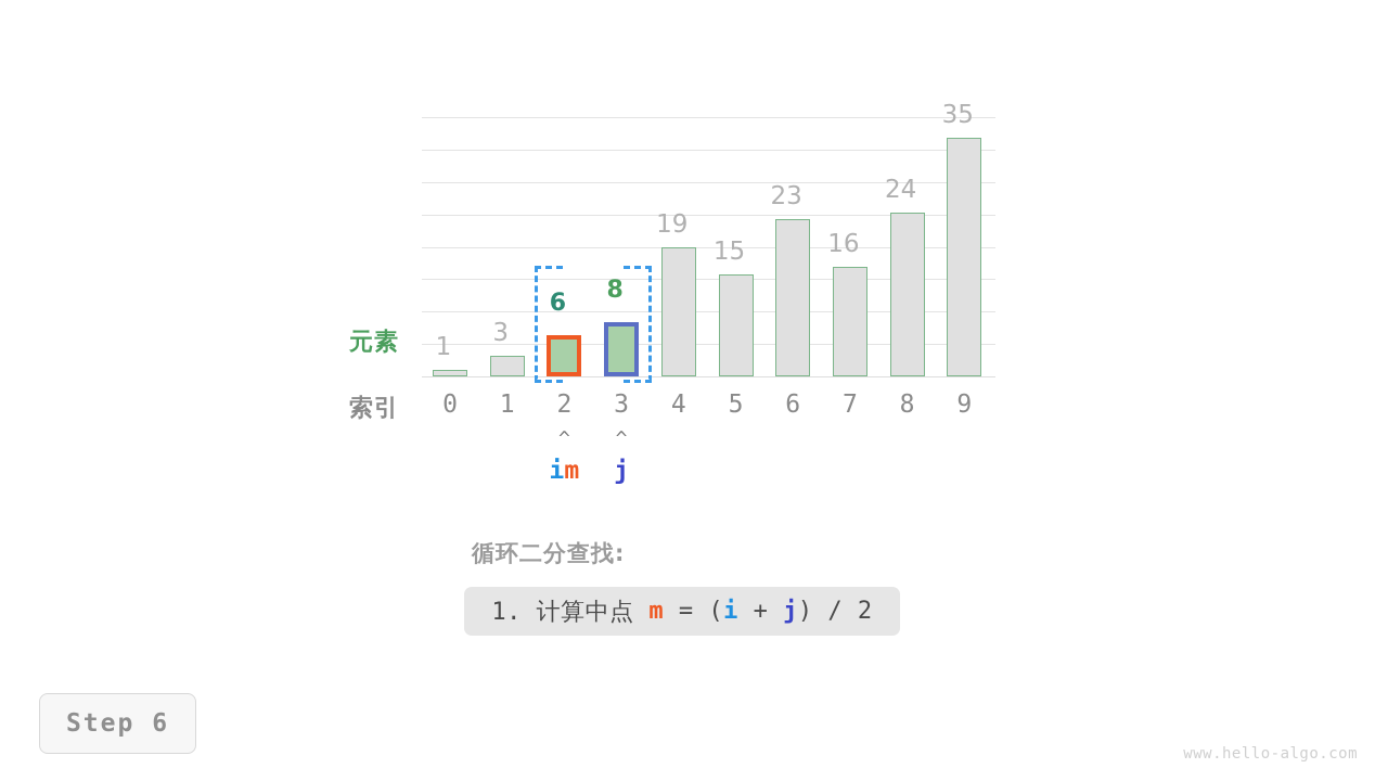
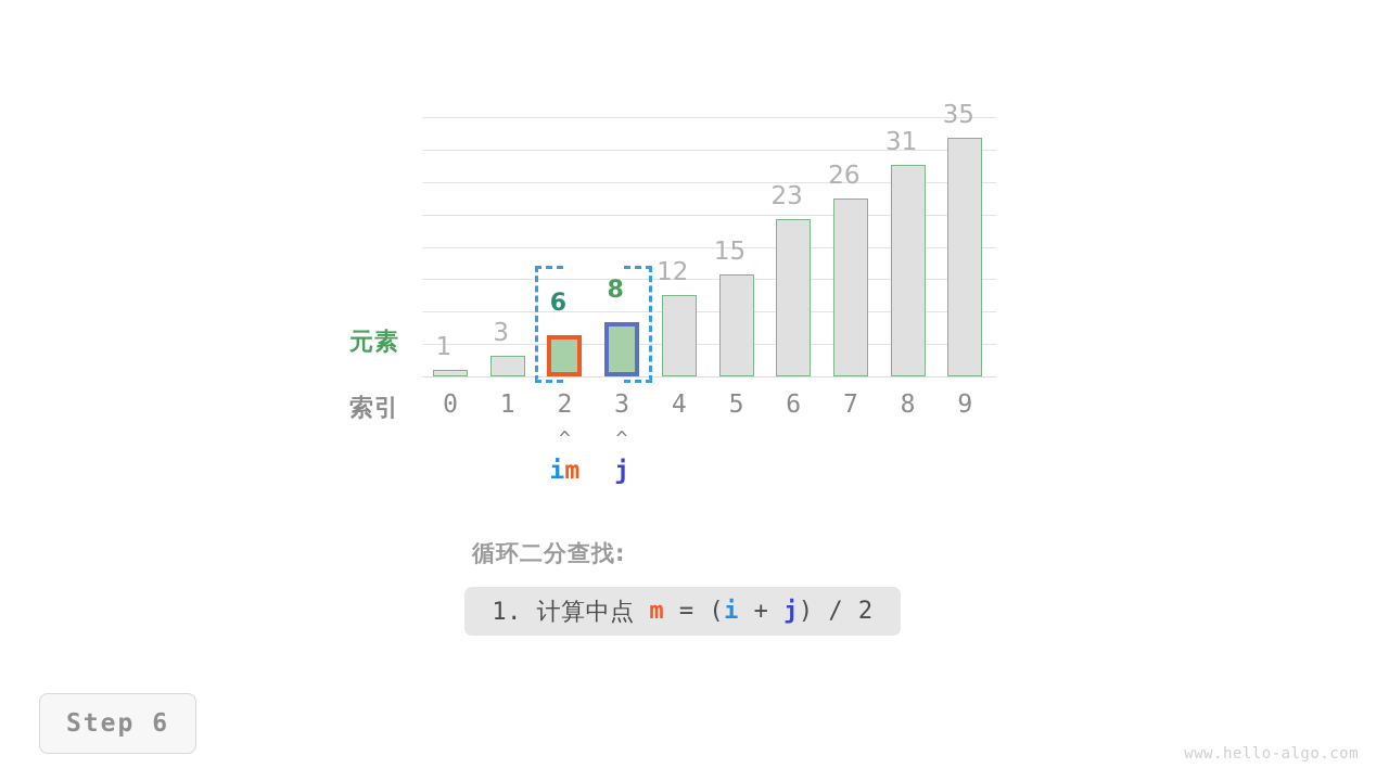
4: 19 -> 12
7: 16 -> 26
8: 24 -> 31
